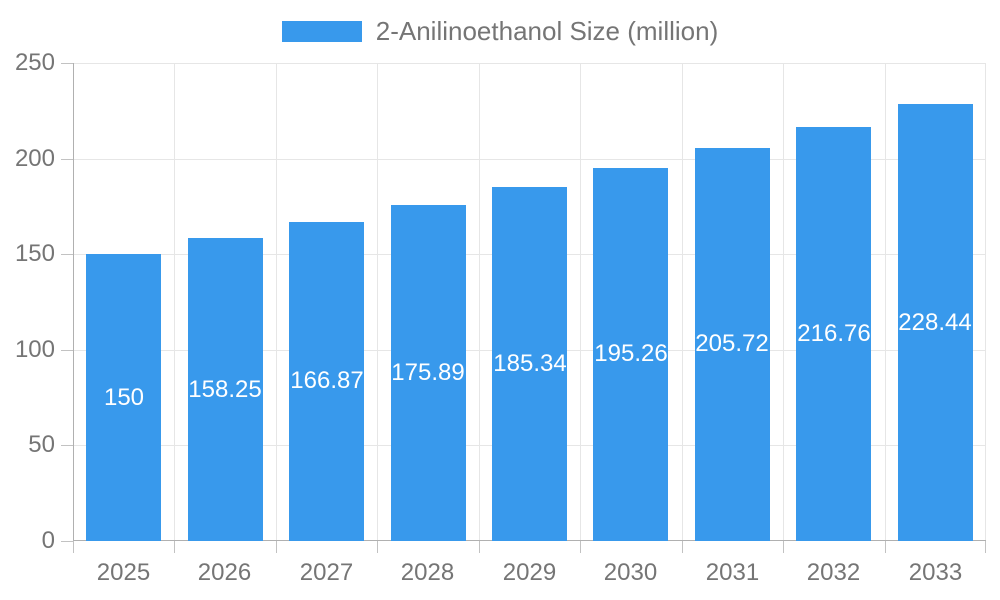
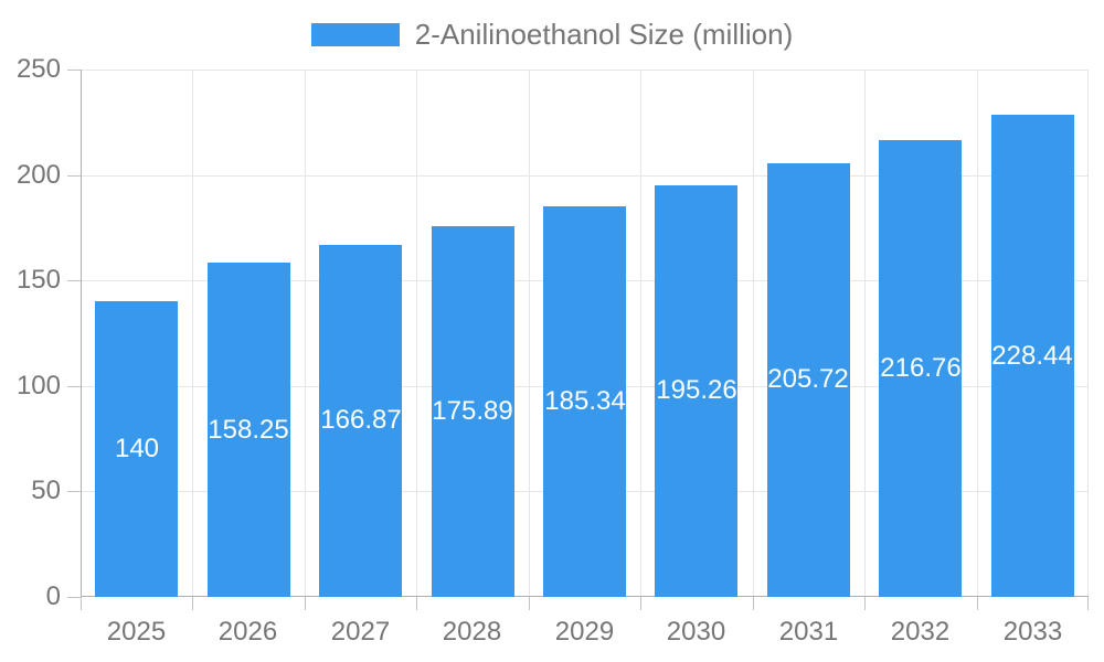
2025: 150 -> 140
